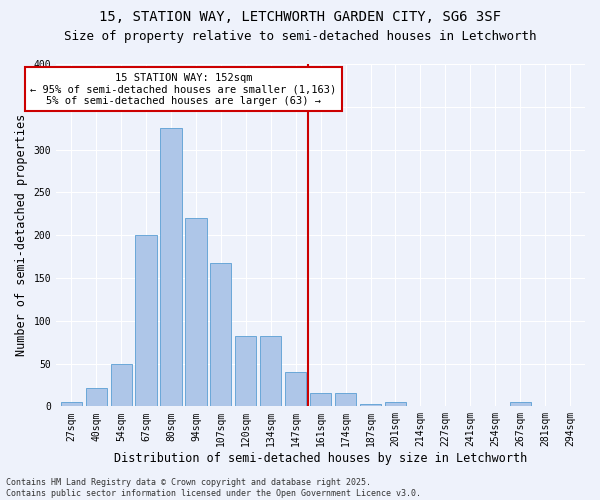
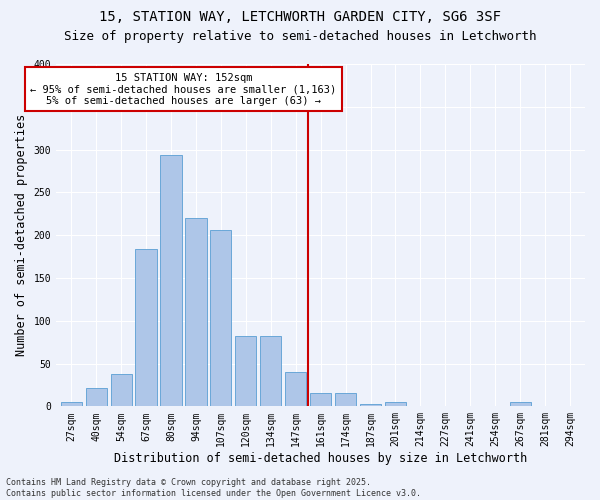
54sqm: 50 -> 38
67sqm: 200 -> 184
80sqm: 325 -> 294
107sqm: 167 -> 206
